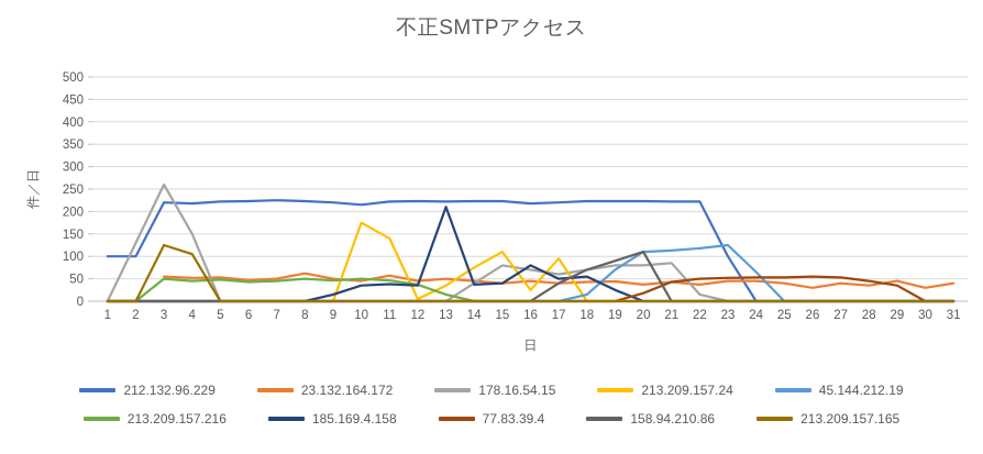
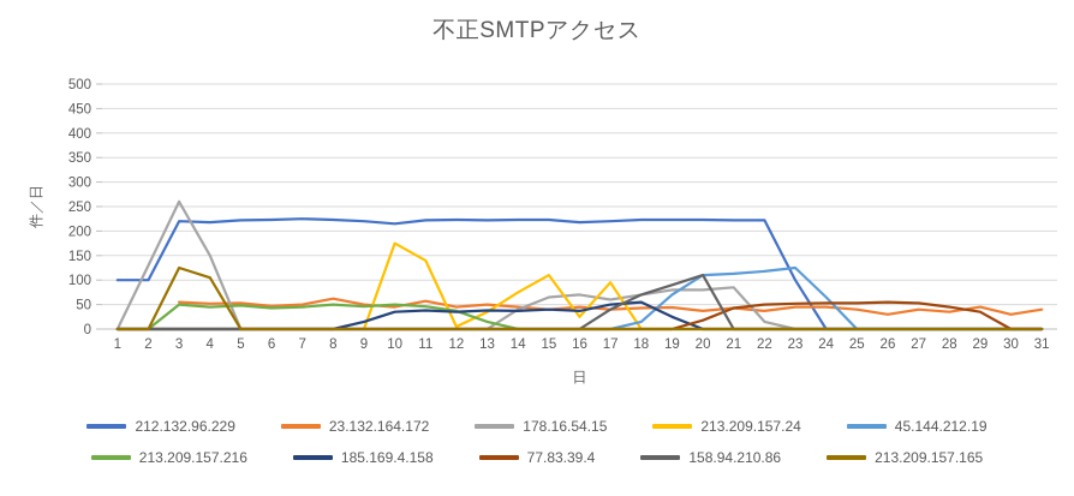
185.169.4.158/13: 210 -> 40
178.16.54.15/15: 80 -> 60
185.169.4.158/16: 80 -> 40
